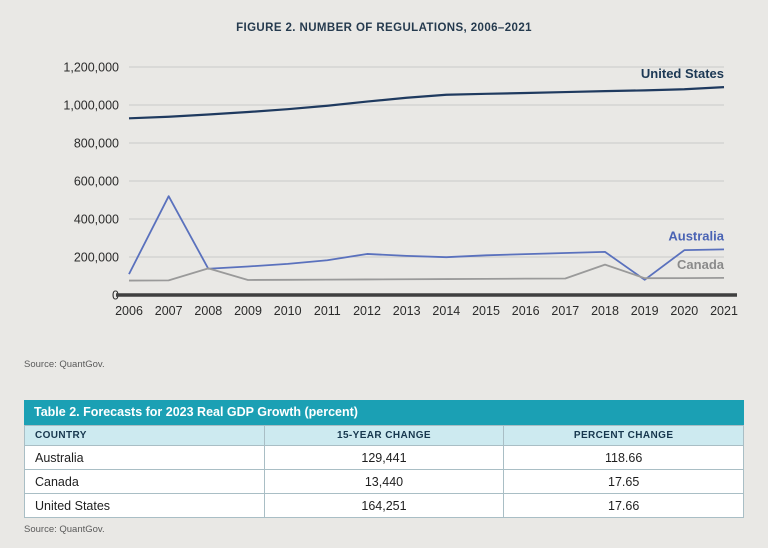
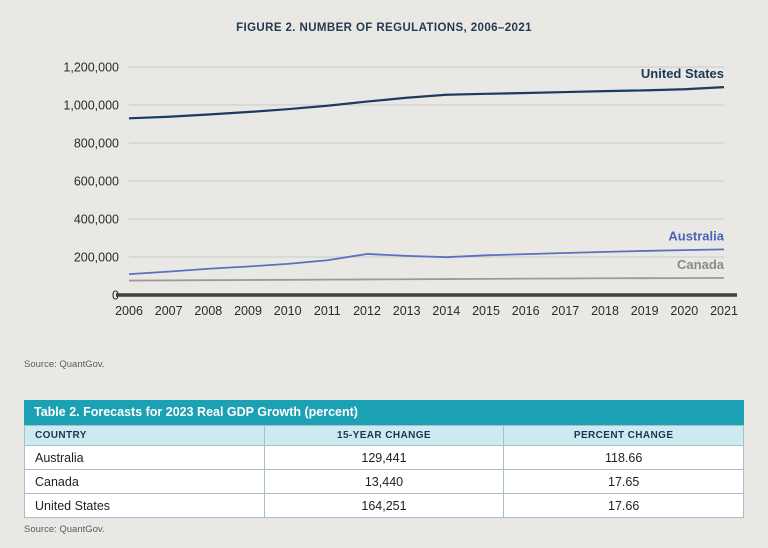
Australia/2007: 520000 -> 120000
Canada/2008: 140000 -> 80000
Canada/2018: 160000 -> 90000
Australia/2019: 80000 -> 230000
